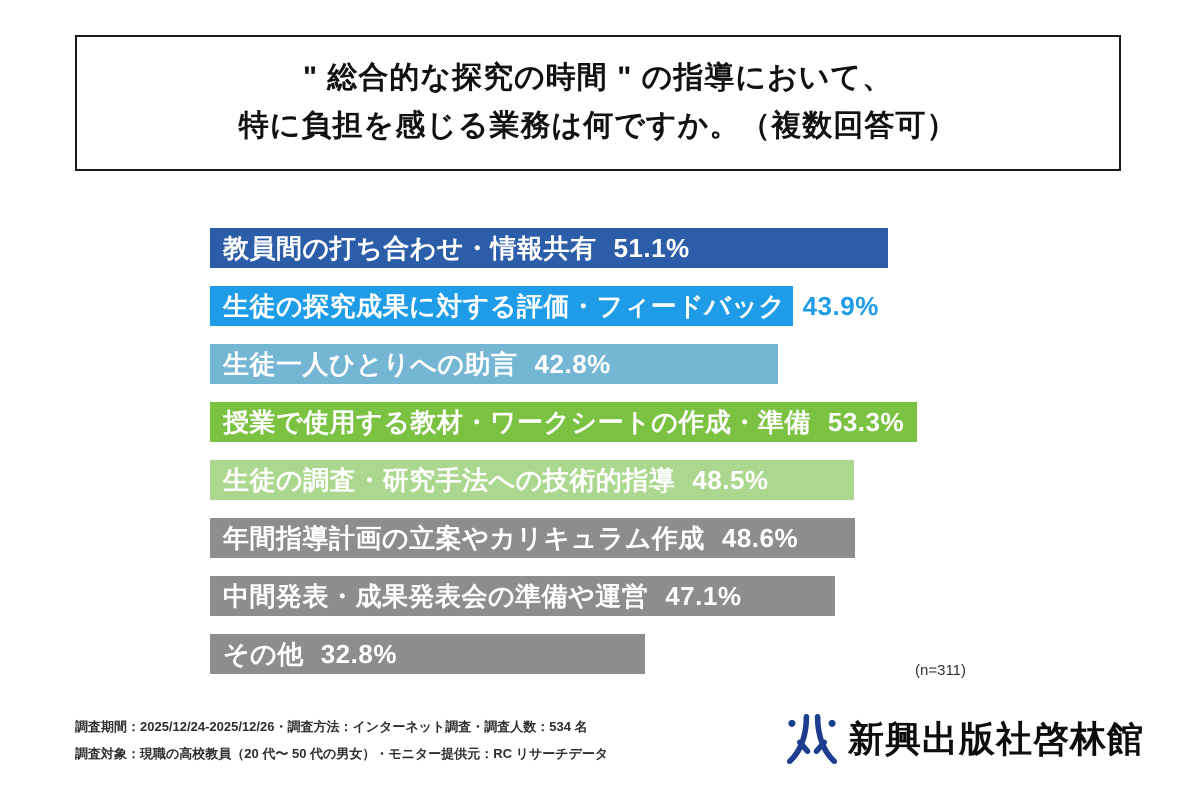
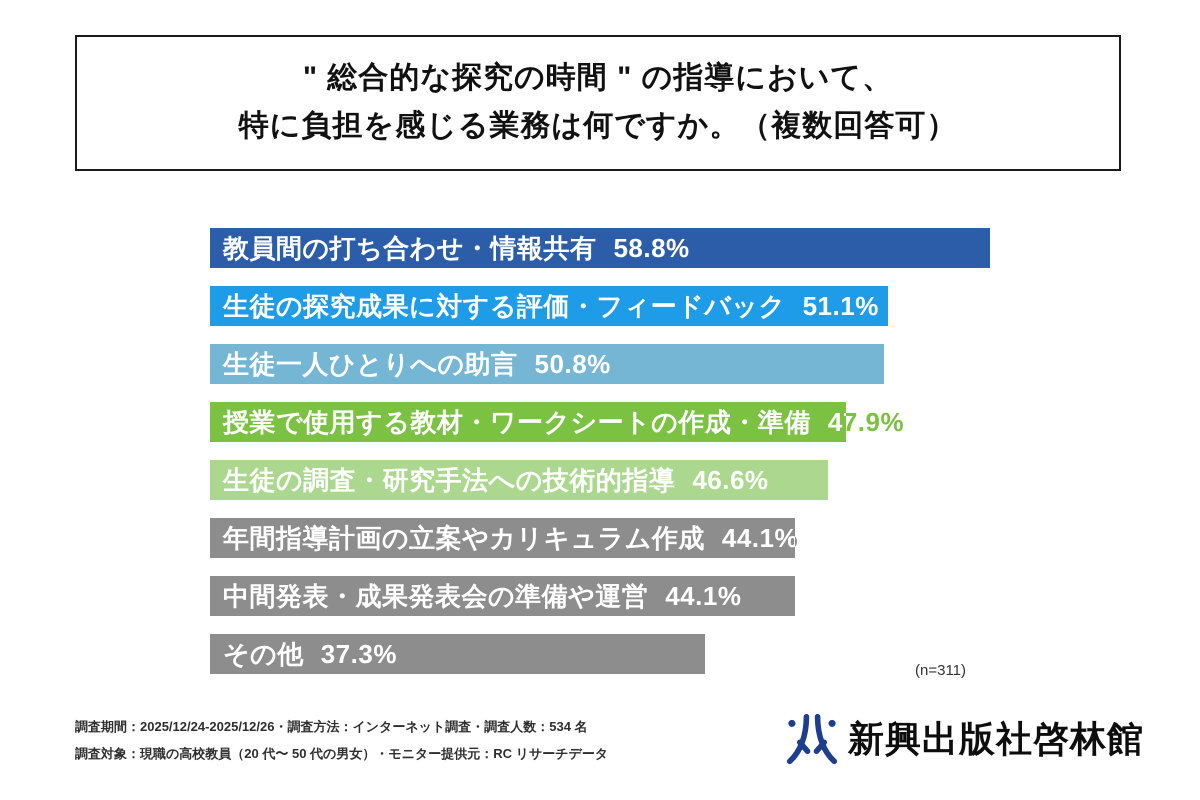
教員間の打ち合わせ・情報共有: 51.1% -> 58.8%
生徒の探究成果に対する評価・フィードバック: 43.9% -> 51.1%
生徒一人ひとりへの助言: 42.8% -> 50.8%
授業で使用する教材・ワークシートの作成・準備: 53.3% -> 47.9%
生徒の調査・研究手法への技術的指導: 48.5% -> 46.6%
年間指導計画の立案やカリキュラム作成: 48.6% -> 44.1%
中間発表・成果発表会の準備や運営: 47.1% -> 44.1%
その他: 32.8% -> 37.3%
